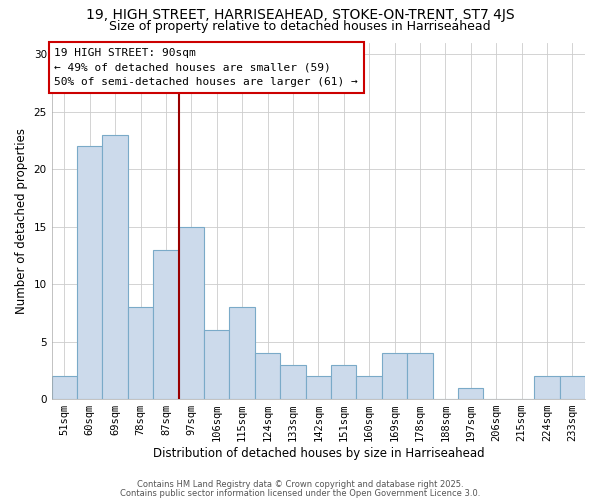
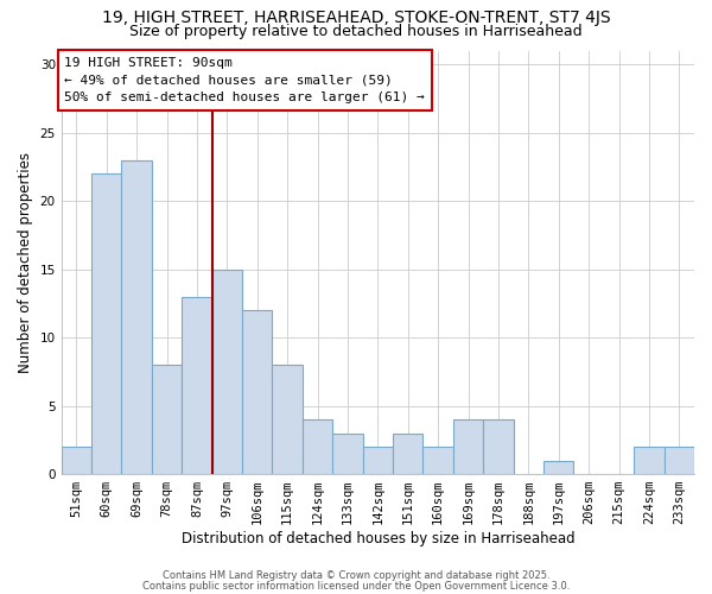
106sqm: 6 -> 12
